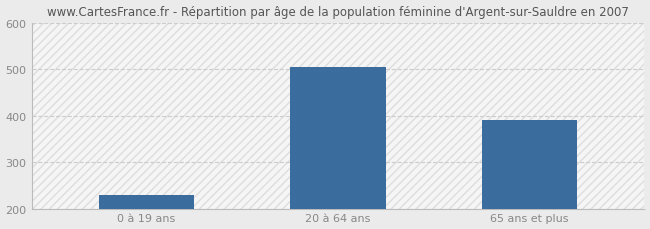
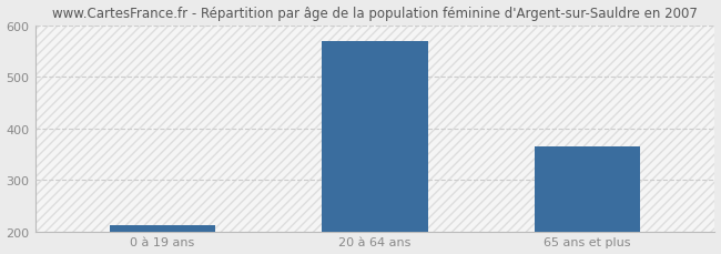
0 à 19 ans: 230 -> 212
20 à 64 ans: 505 -> 570
65 ans et plus: 390 -> 365
